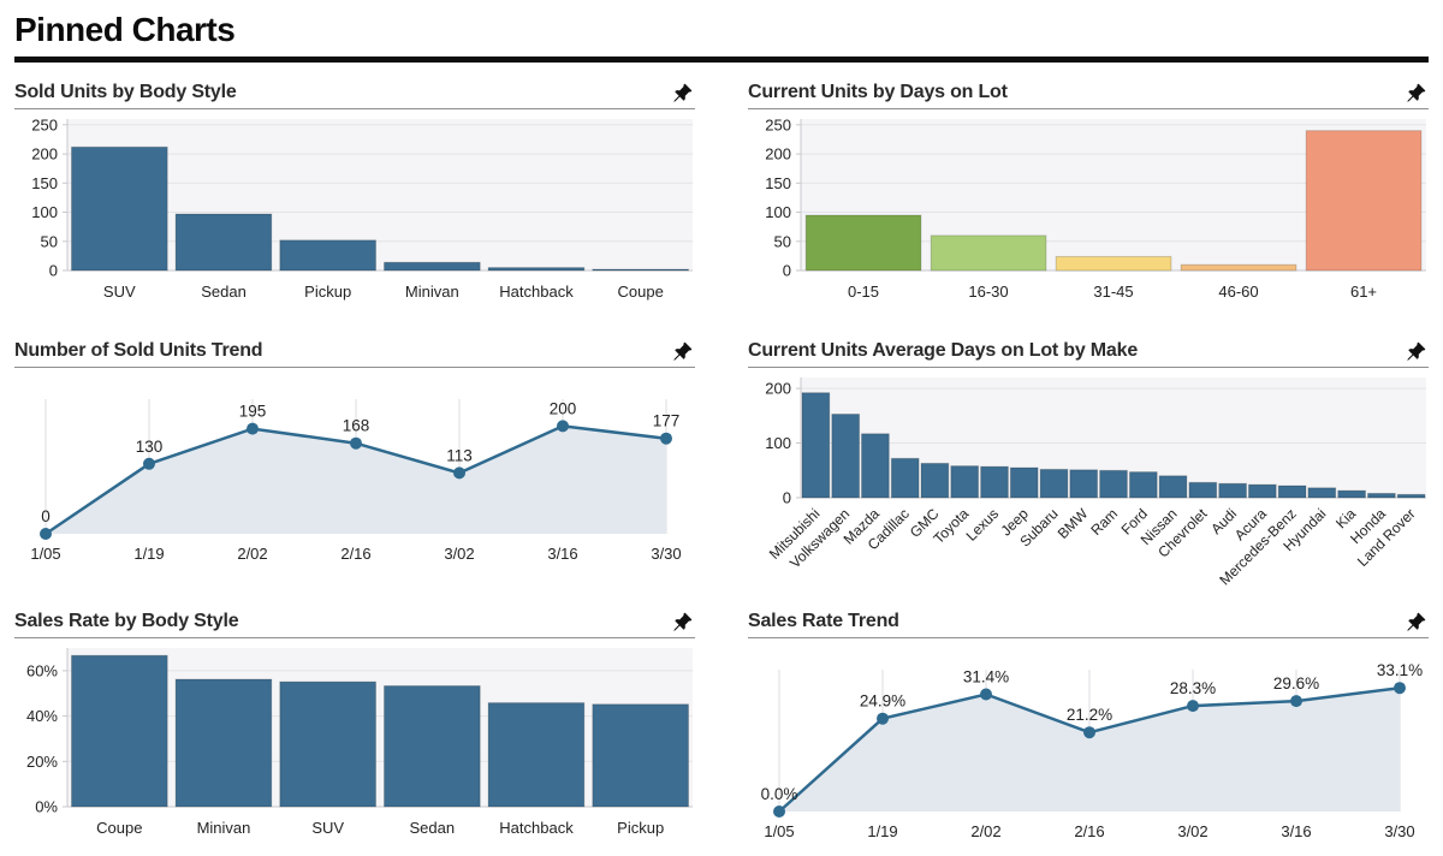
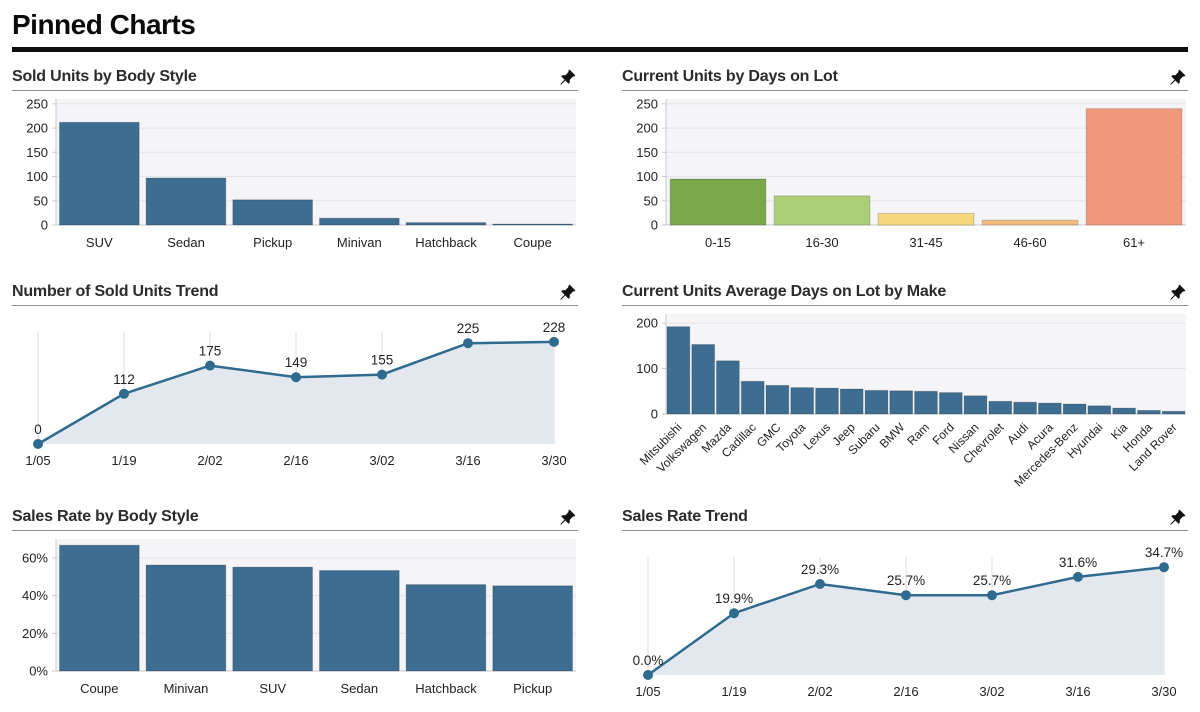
Number of Sold Units Trend/1/19: 130 -> 112
Number of Sold Units Trend/2/02: 195 -> 175
Number of Sold Units Trend/2/16: 168 -> 149
Number of Sold Units Trend/3/02: 113 -> 155
Number of Sold Units Trend/3/16: 200 -> 225
Number of Sold Units Trend/3/30: 177 -> 228
Sales Rate Trend/1/19: 24.9% -> 19.9%
Sales Rate Trend/2/02: 31.4% -> 29.3%
Sales Rate Trend/2/16: 21.2% -> 25.7%
Sales Rate Trend/3/02: 28.3% -> 25.7%
Sales Rate Trend/3/16: 29.6% -> 31.6%
Sales Rate Trend/3/30: 33.1% -> 34.7%
